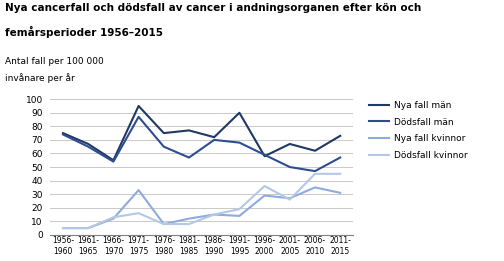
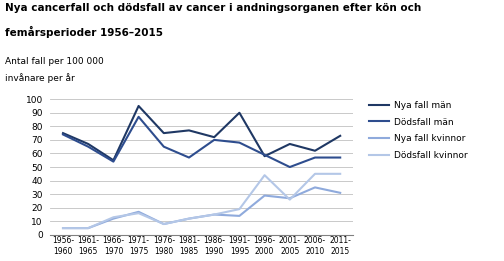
Nya fall kvinnor/1971- 1975: 33 -> 17
Dödsfall kvinnor/1981- 1985: 8 -> 12
Dödsfall kvinnor/1996- 2000: 36 -> 44
Dödsfall män/2006- 2010: 47 -> 57
